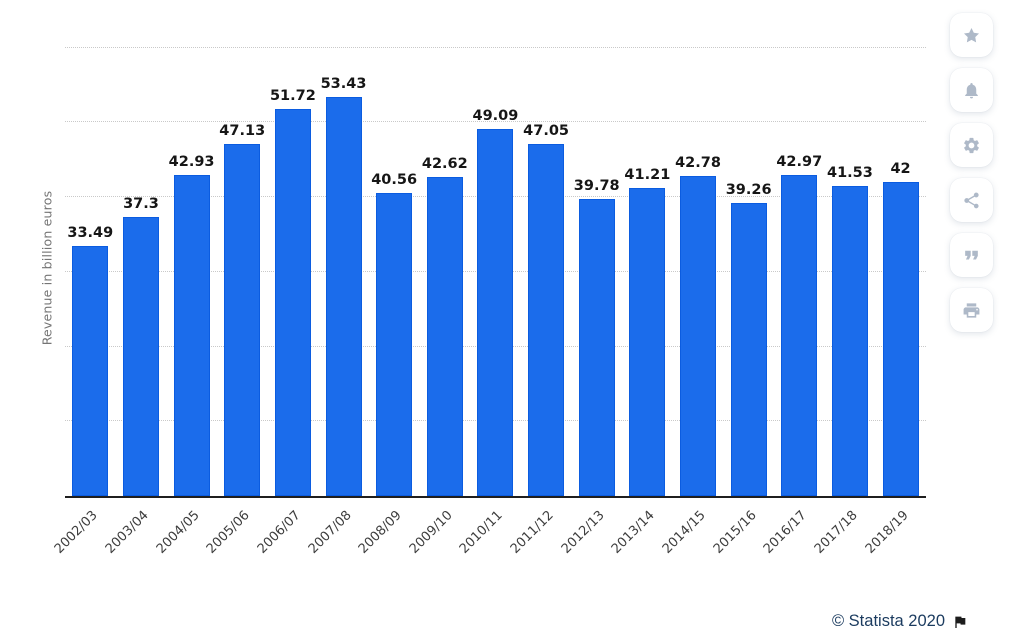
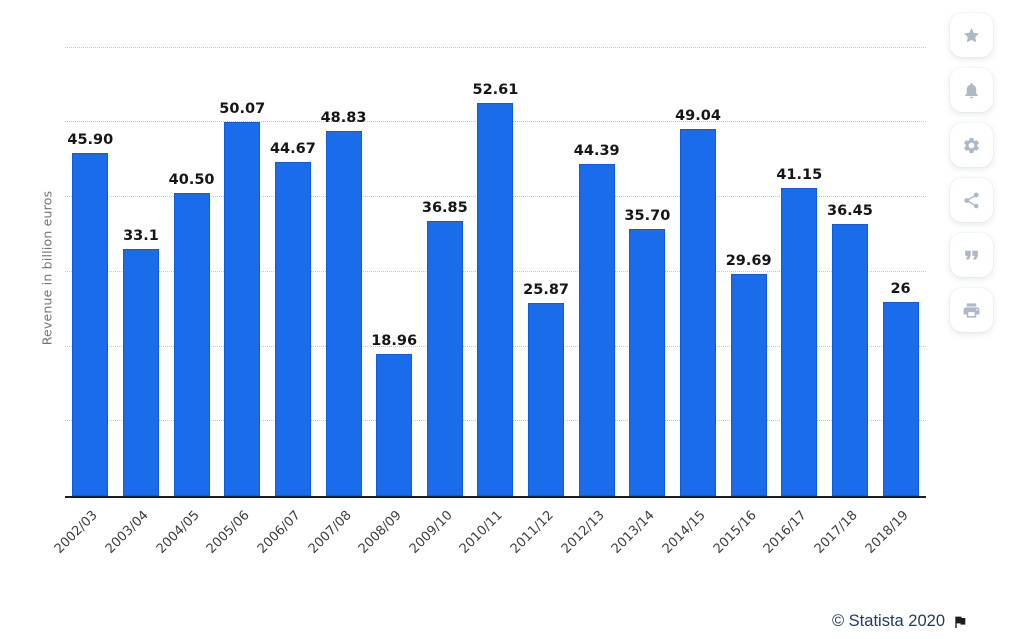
2002/03: 33.49 -> 45.90
2003/04: 37.3 -> 33.1
2004/05: 42.93 -> 40.50
2005/06: 47.13 -> 50.07
2006/07: 51.72 -> 44.67
2007/08: 53.43 -> 48.83
2008/09: 40.56 -> 18.96
2009/10: 42.62 -> 36.85
2010/11: 49.09 -> 52.61
2011/12: 47.05 -> 25.87
2012/13: 39.78 -> 44.39
2013/14: 41.21 -> 35.70
2014/15: 42.78 -> 49.04
2015/16: 39.26 -> 29.69
2016/17: 42.97 -> 41.15
2017/18: 41.53 -> 36.45
2018/19: 42 -> 26
